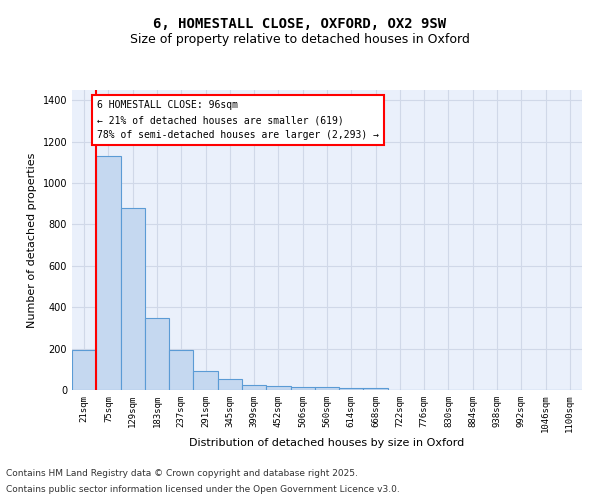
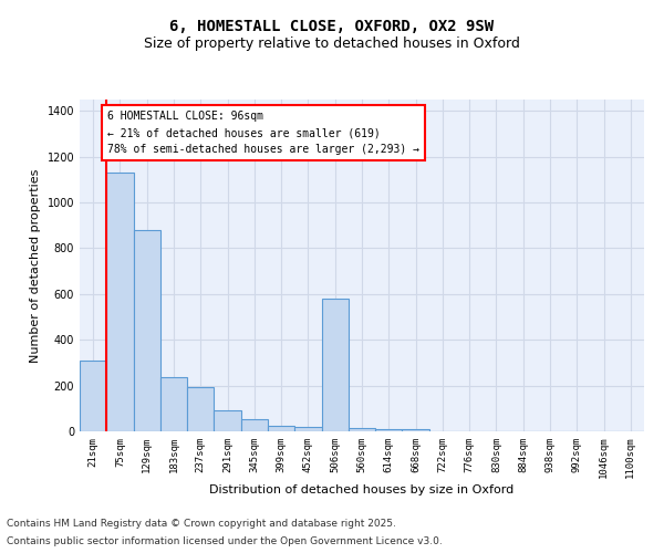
21sqm: 195 -> 310
183sqm: 350 -> 235
506sqm: 15 -> 580
